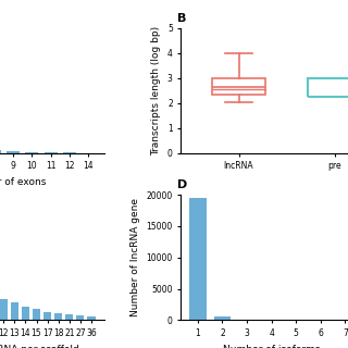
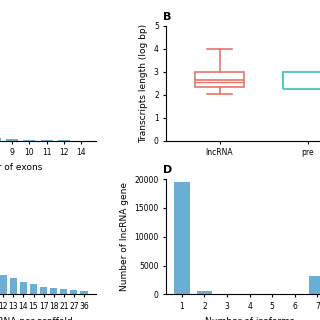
7: 0 -> 3200
